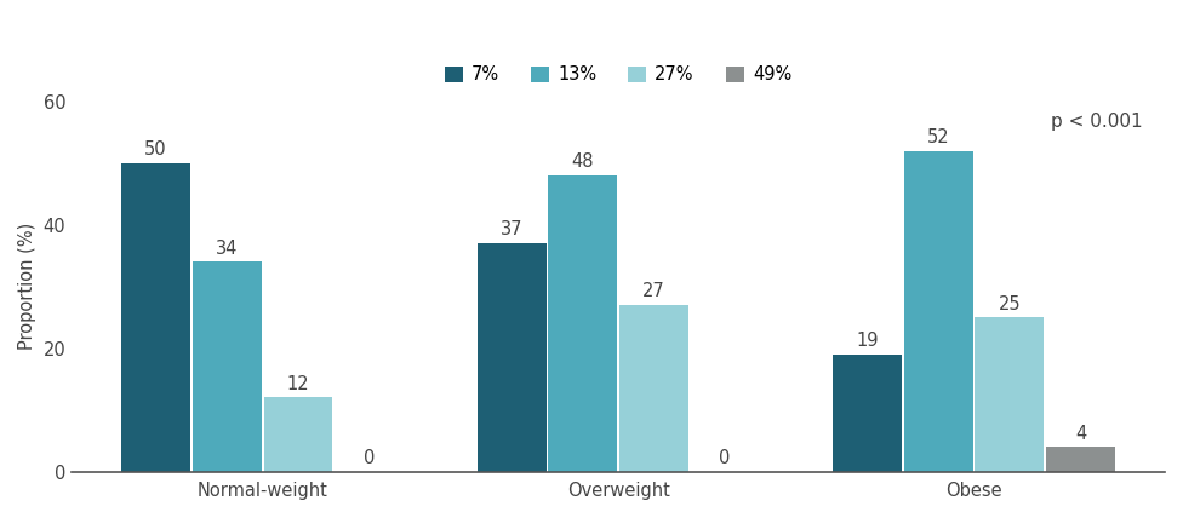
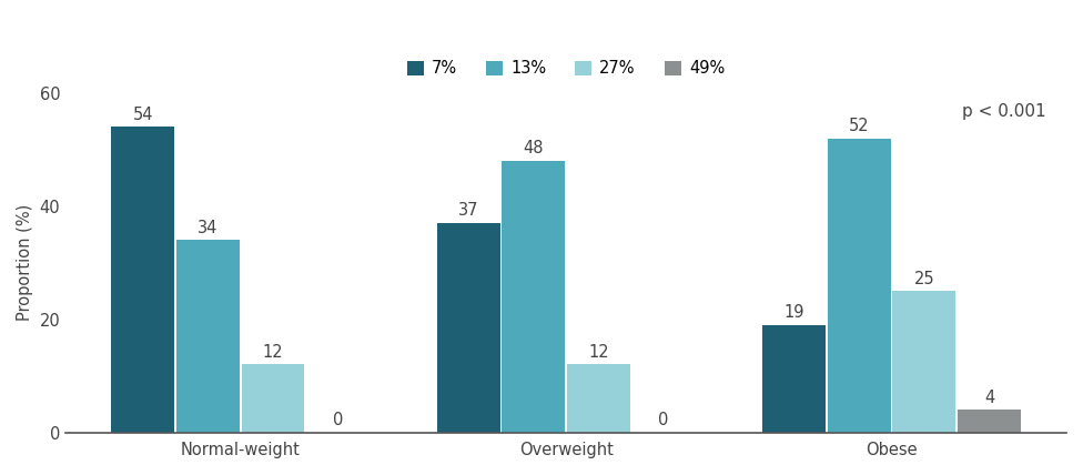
7%/Normal-weight: 50 -> 54
27%/Overweight: 27 -> 12
